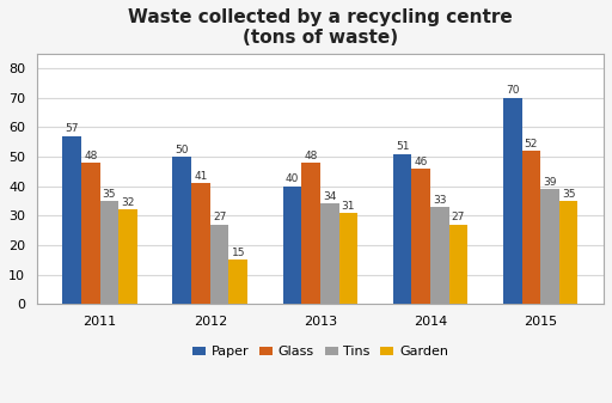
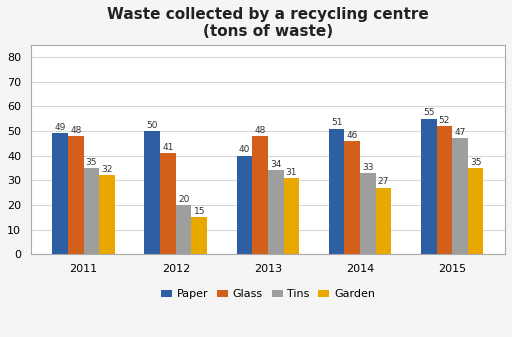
Paper/2011: 57 -> 49
Tins/2012: 27 -> 20
Paper/2015: 70 -> 55
Tins/2015: 39 -> 47
